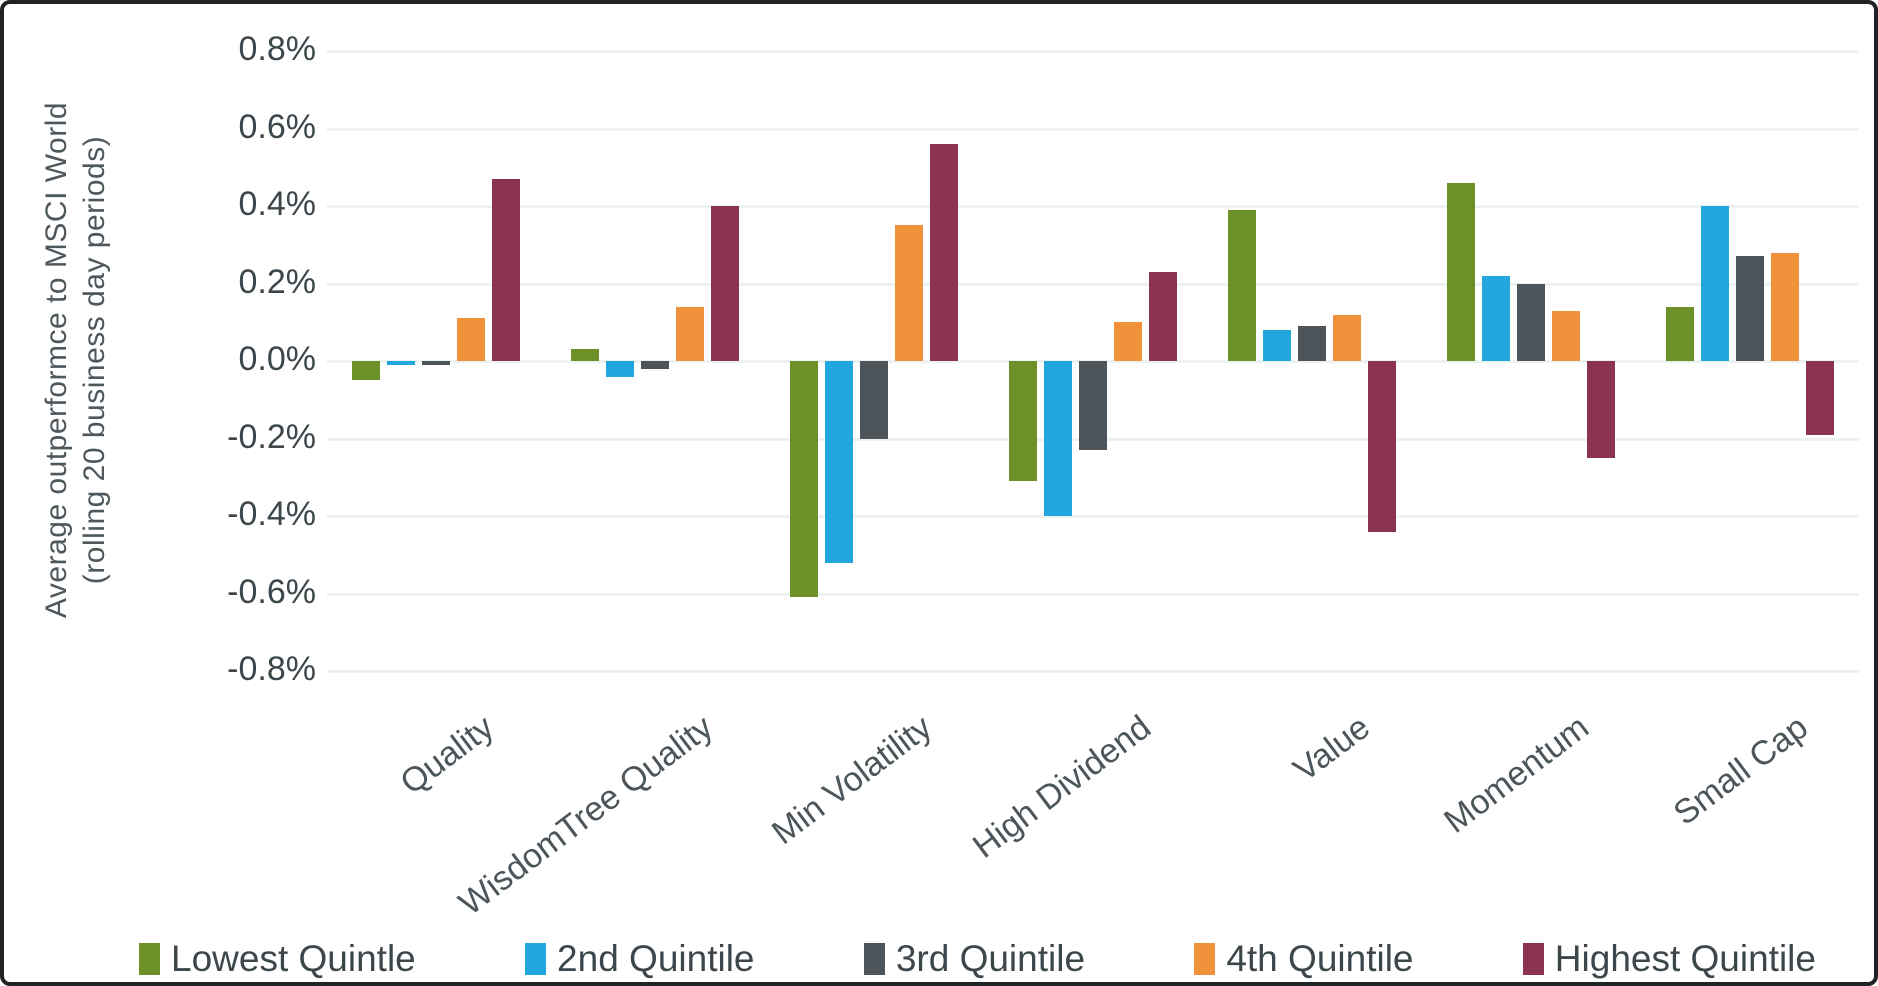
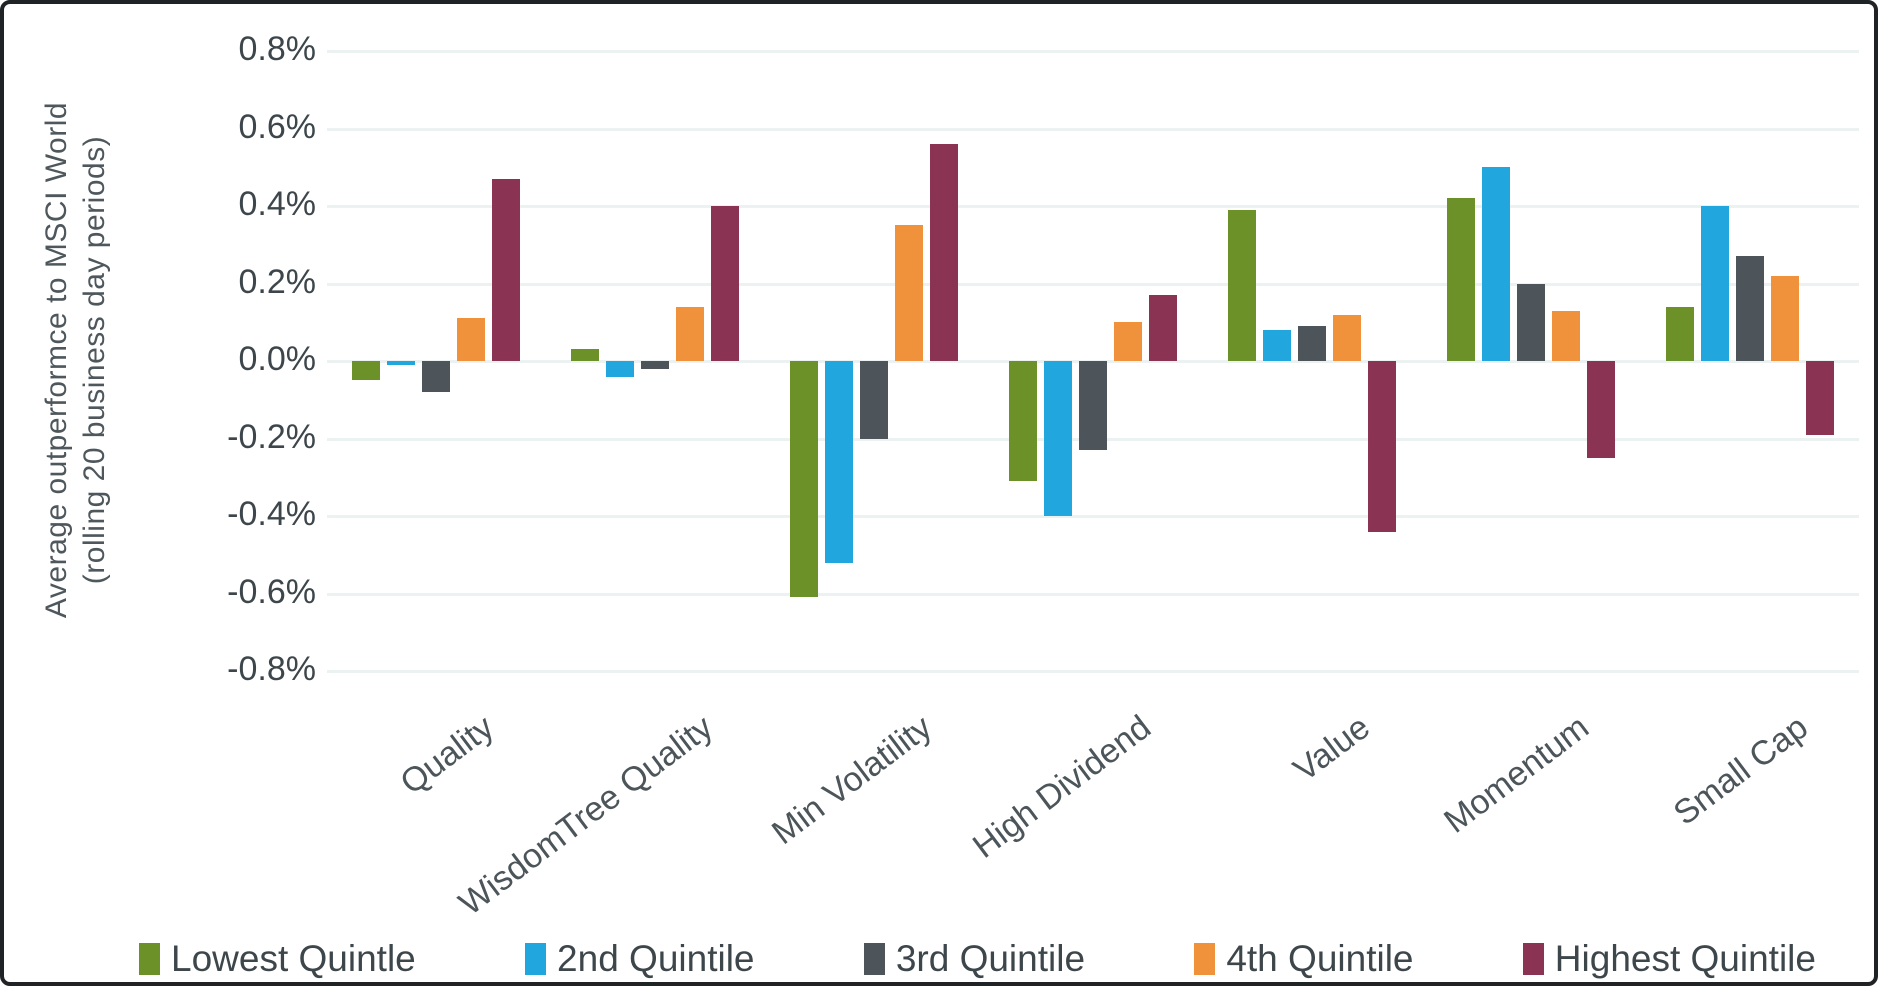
3rd Quintile/Quality: -0.01% -> -0.08%
Highest Quintile/High Dividend: 0.23% -> 0.17%
Lowest Quintle/Momentum: 0.46% -> 0.42%
2nd Quintile/Momentum: 0.22% -> 0.50%
4th Quintile/Small Cap: 0.28% -> 0.22%
